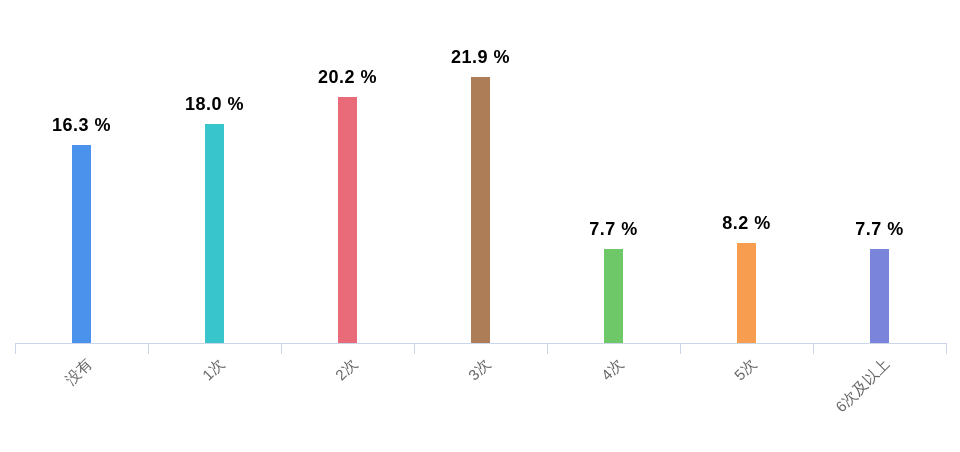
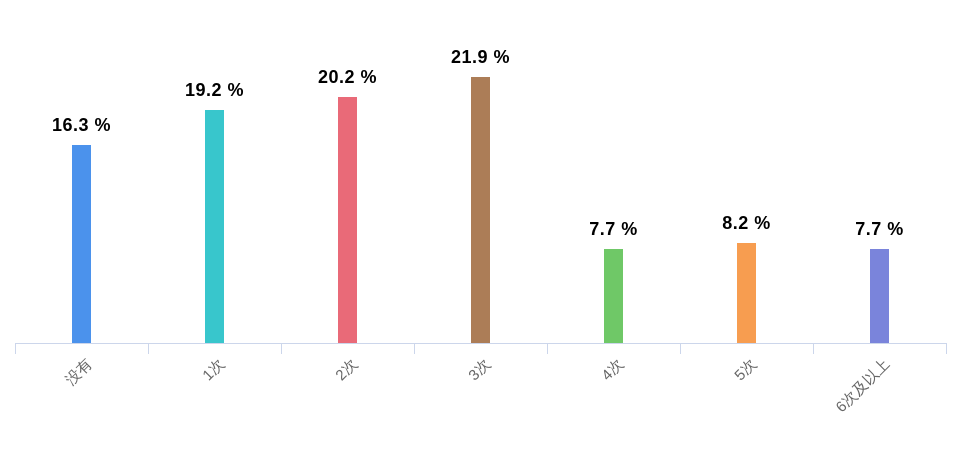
1次: 18.0 -> 19.2
